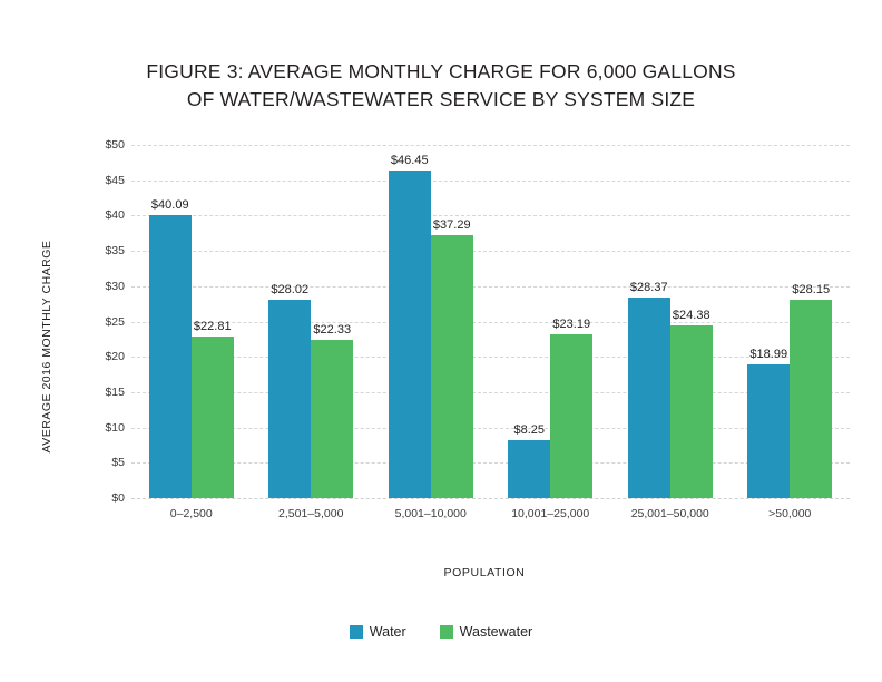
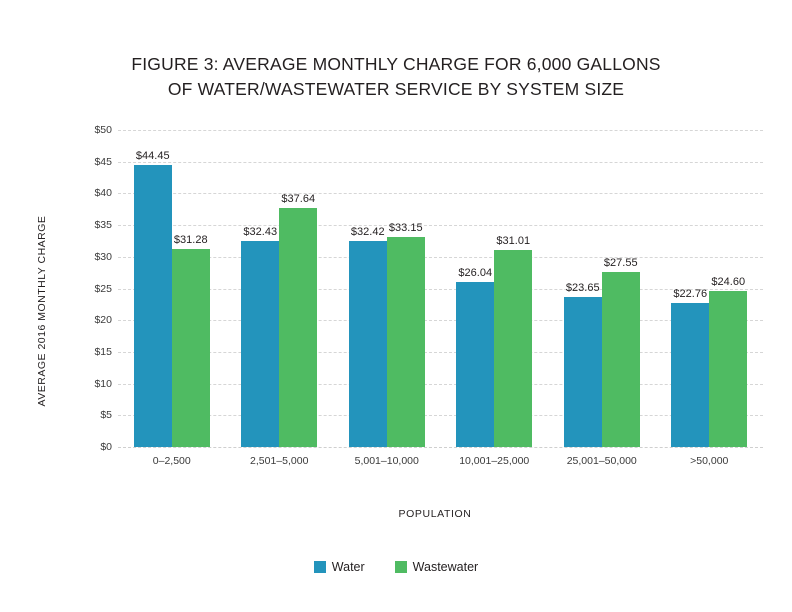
Water/0–2,500: $40.09 -> $44.45
Wastewater/0–2,500: $22.81 -> $31.28
Water/2,501–5,000: $28.02 -> $32.43
Wastewater/2,501–5,000: $22.33 -> $37.64
Water/5,001–10,000: $46.45 -> $32.42
Wastewater/5,001–10,000: $37.29 -> $33.15
Water/10,001–25,000: $8.25 -> $26.04
Wastewater/10,001–25,000: $23.19 -> $31.01
Water/25,001–50,000: $28.37 -> $23.65
Wastewater/25,001–50,000: $24.38 -> $27.55
Water/>50,000: $18.99 -> $22.76
Wastewater/>50,000: $28.15 -> $24.60
